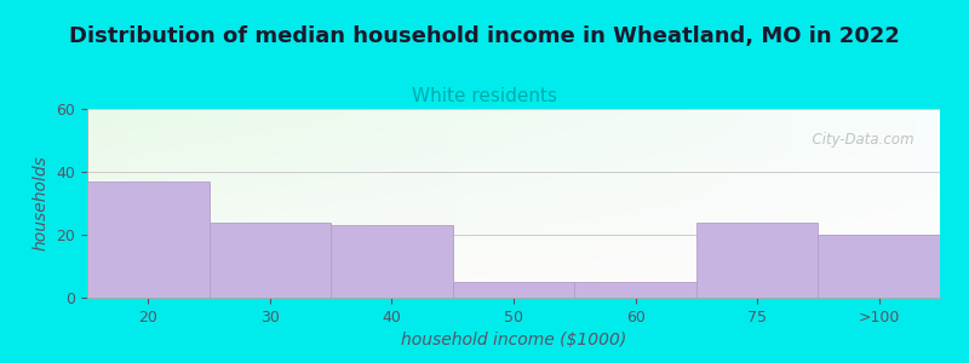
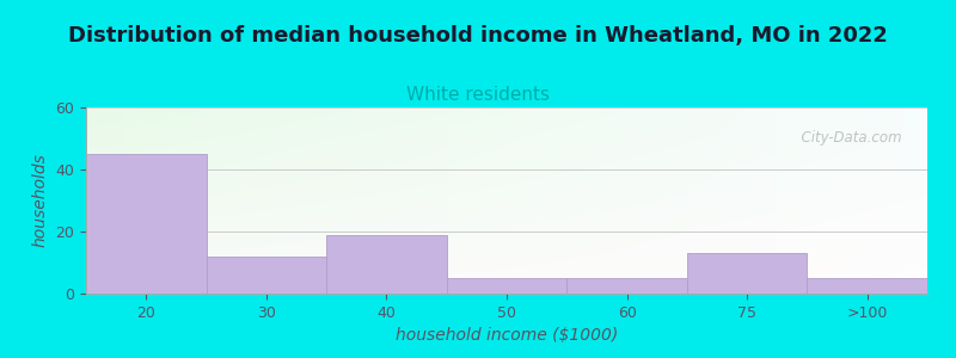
20: 37 -> 45
30: 24 -> 12
40: 23 -> 19
75: 24 -> 13
>100: 20 -> 5
